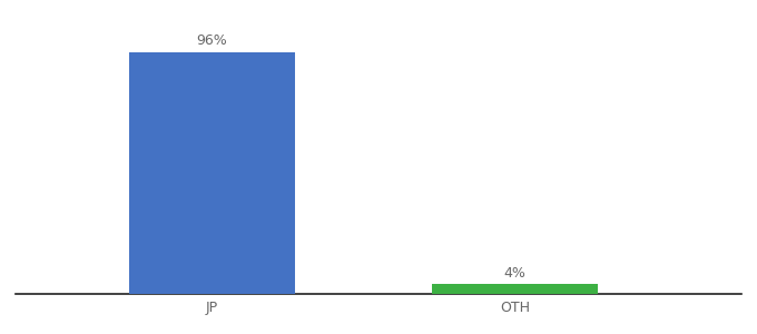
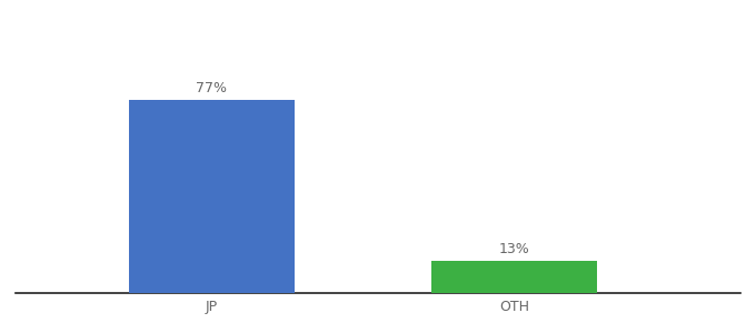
JP: 96% -> 77%
OTH: 4% -> 13%
